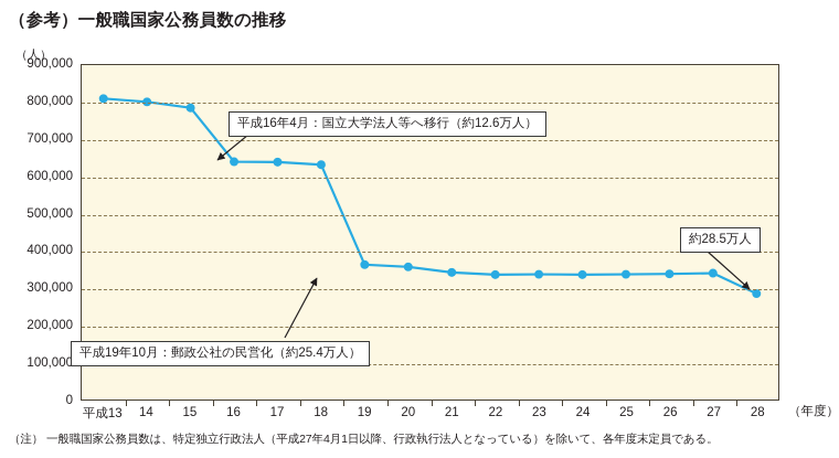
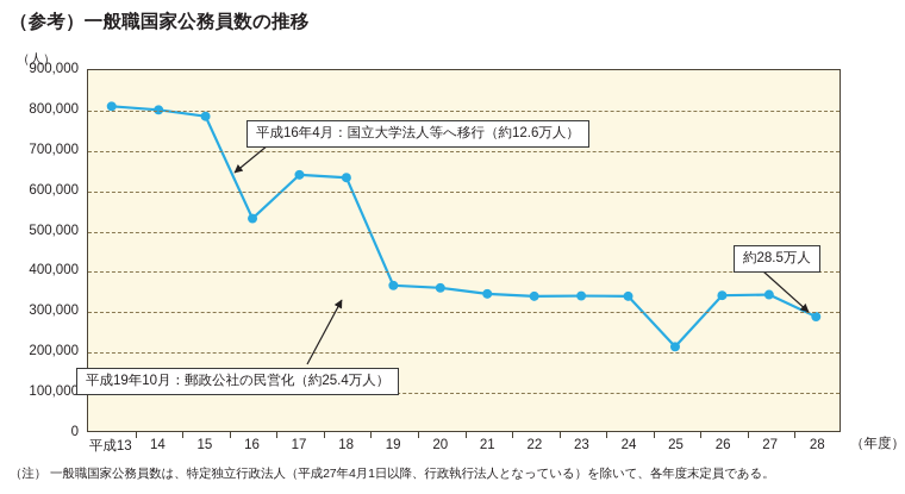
16: 640000 -> 530000
25: 340000 -> 210000
